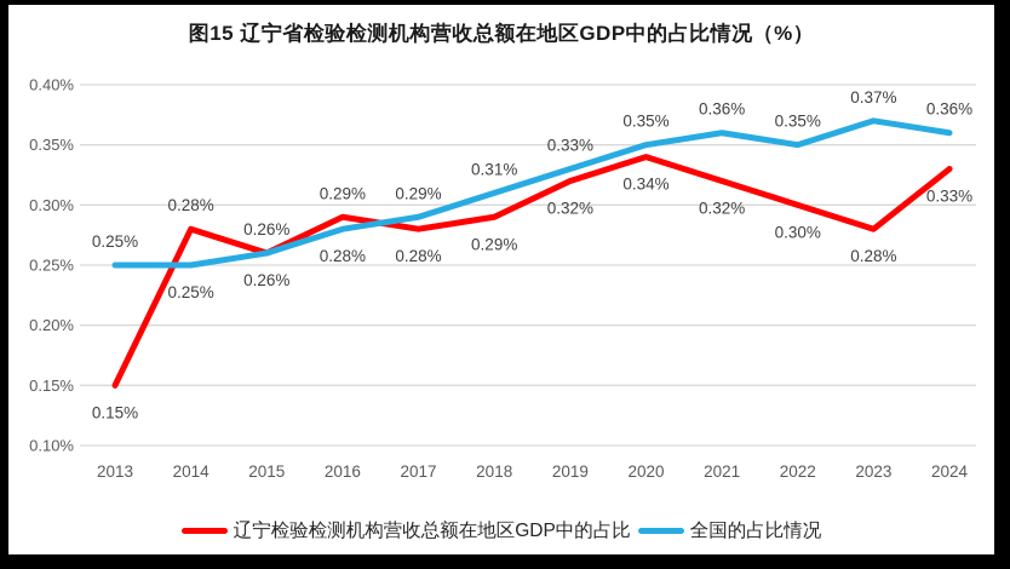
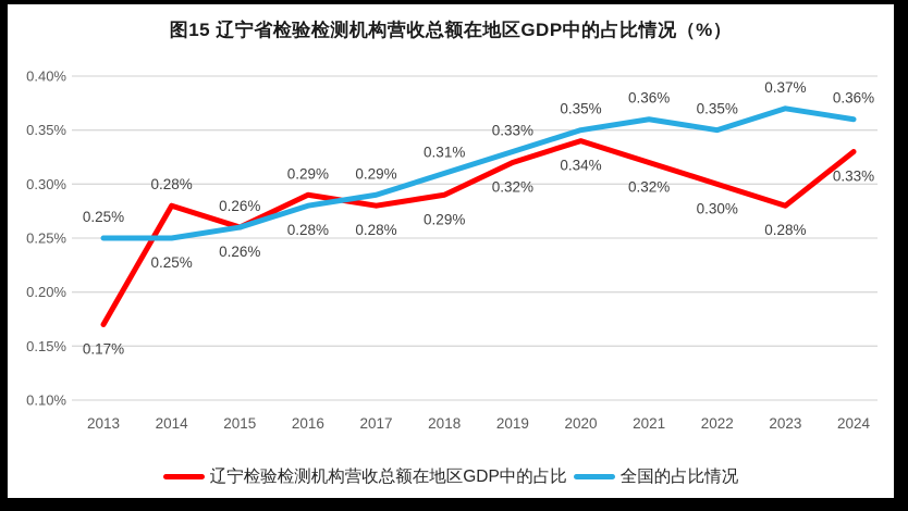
辽宁检验检测机构营收总额在地区GDP中的占比/2013: 0.15% -> 0.17%
